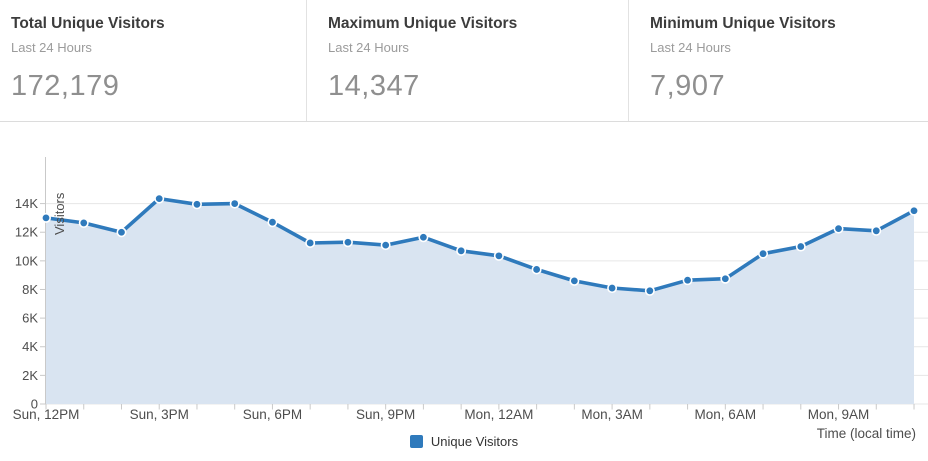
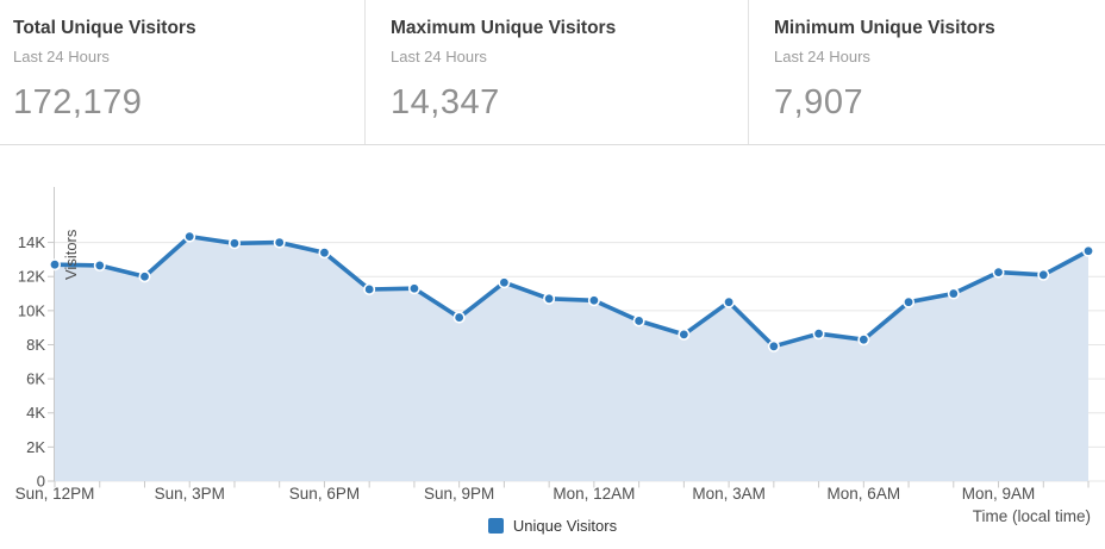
Sun, 12PM: 13.0K -> 12.7K
Sun, 6PM: 12.7K -> 13.4K
Sun, 9PM: 11.1K -> 9.6K
Mon, 12AM: 10.4K -> 10.6K
Mon, 3AM: 8.1K -> 10.5K
Mon, 6AM: 8.8K -> 8.3K
